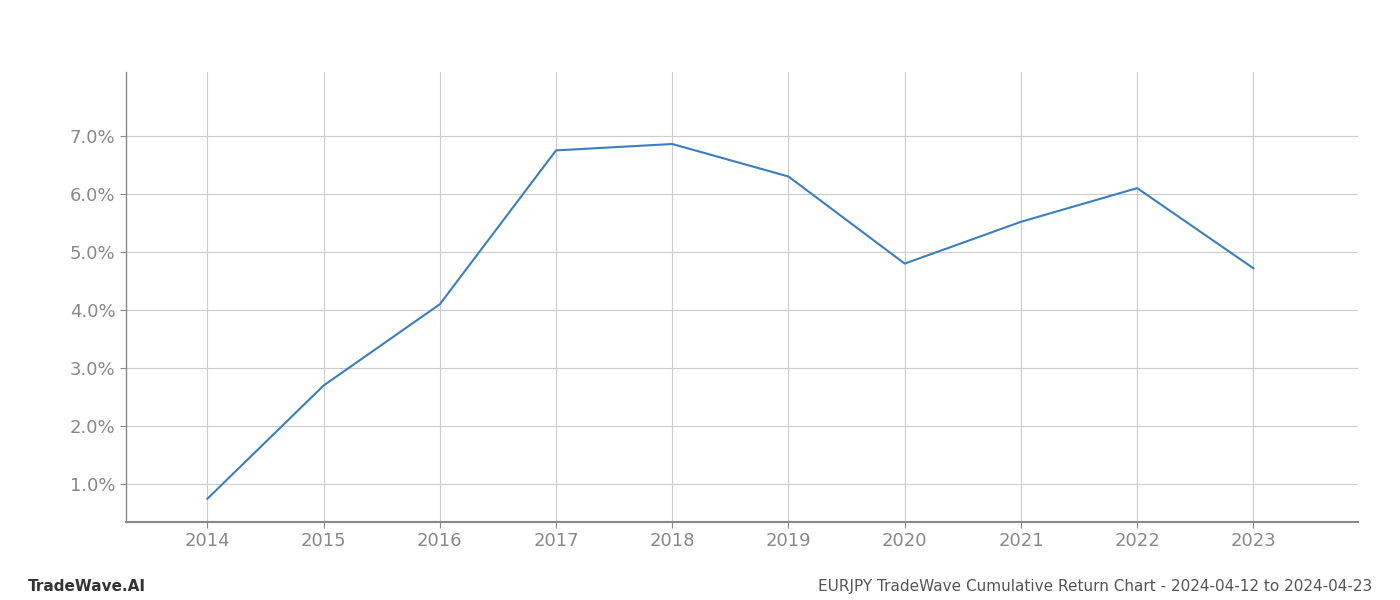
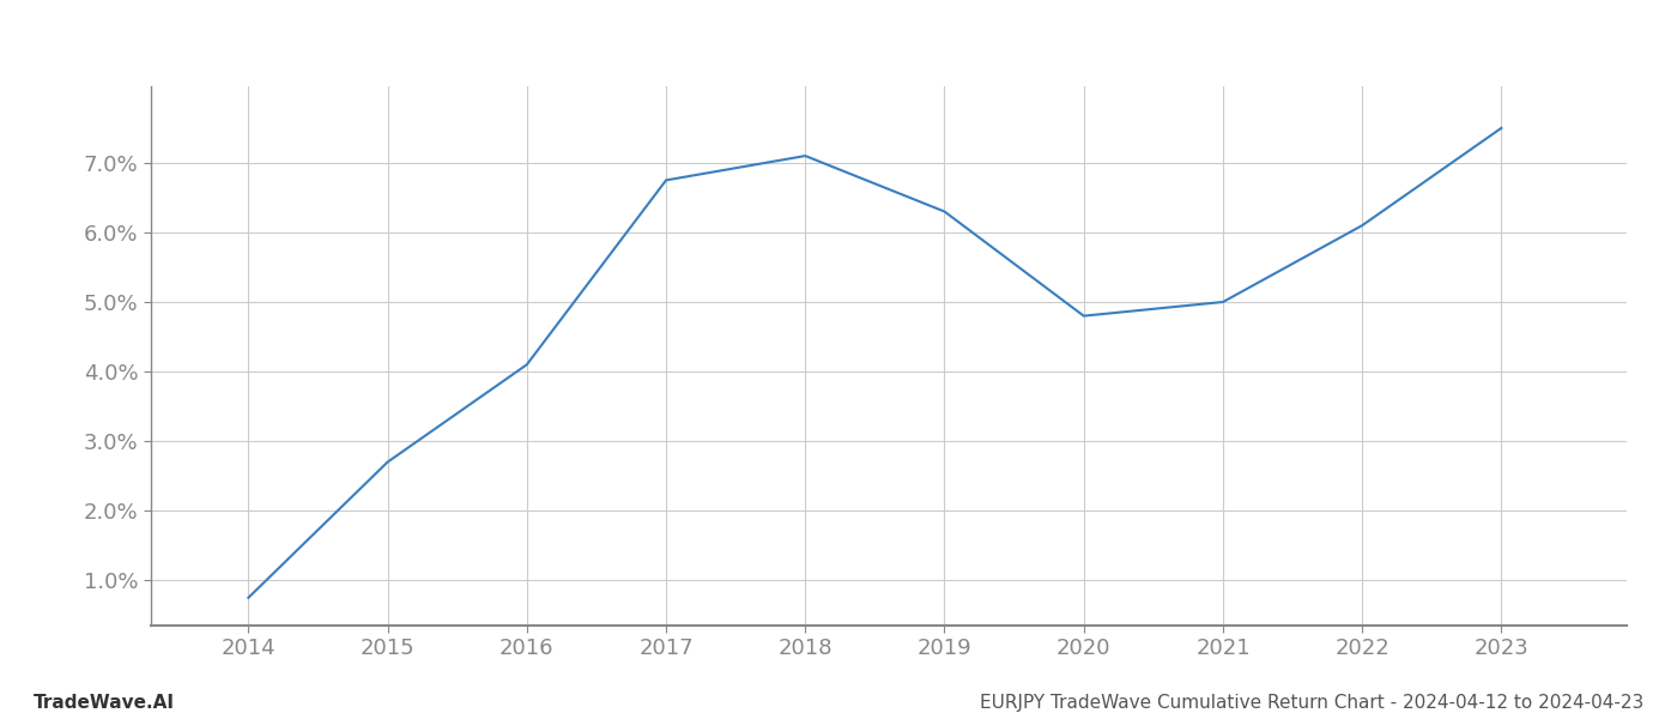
2018: 6.86% -> 7.10%
2021: 5.52% -> 5.00%
2023: 4.72% -> 7.50%
